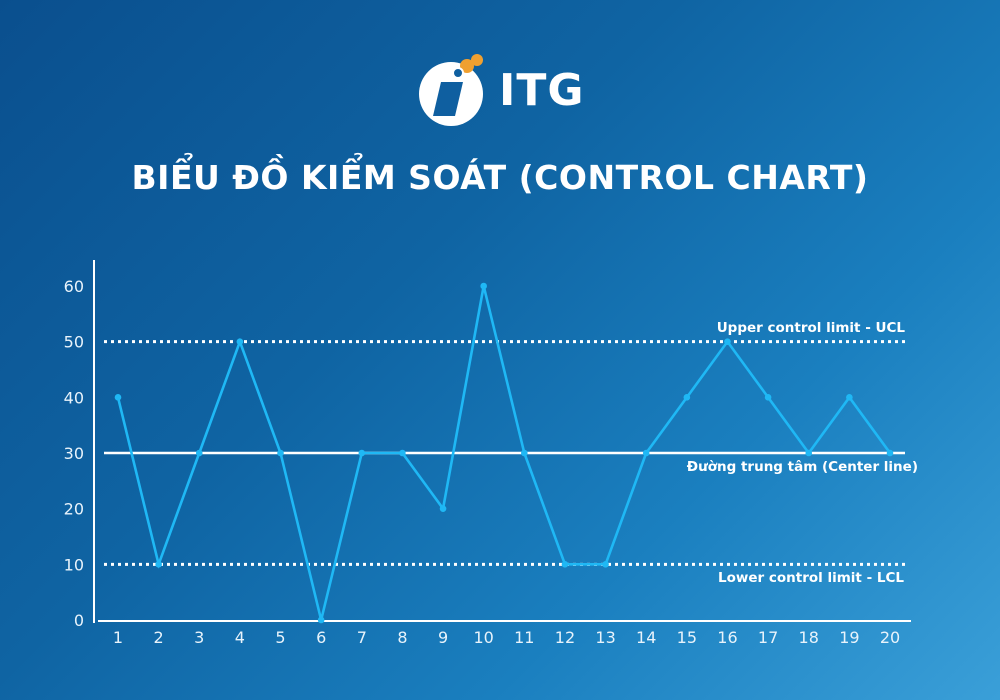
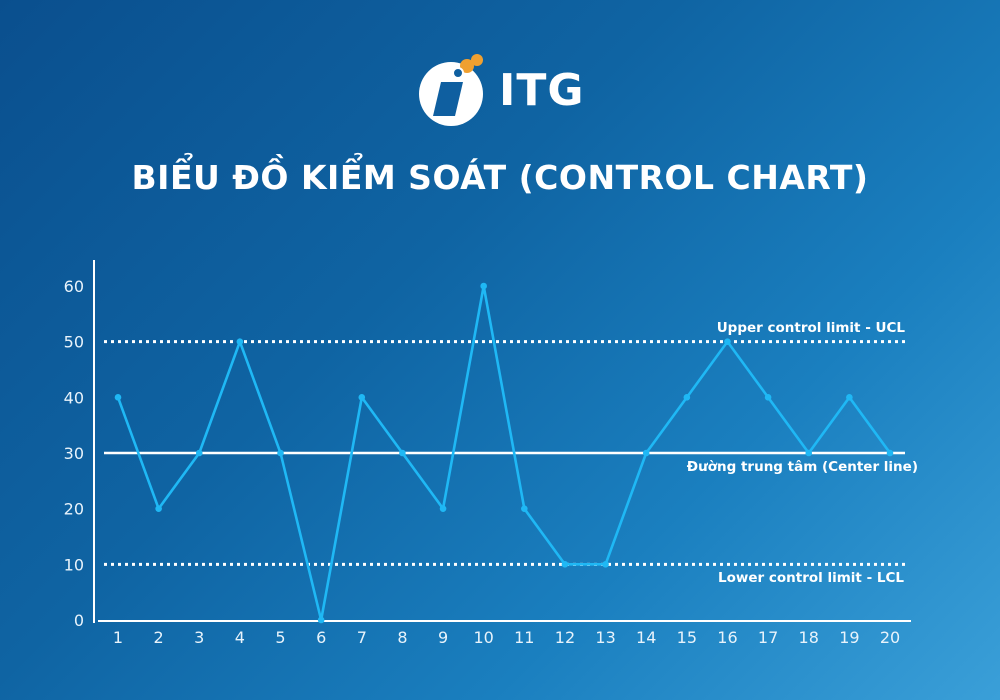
2: 10 -> 20
7: 30 -> 40
11: 30 -> 20
